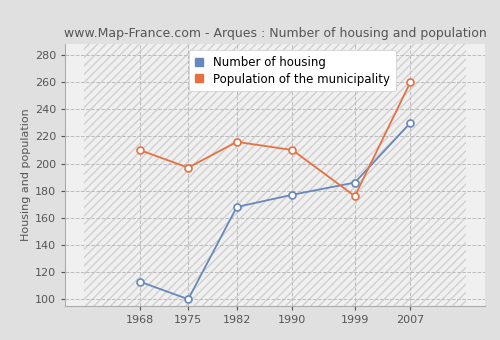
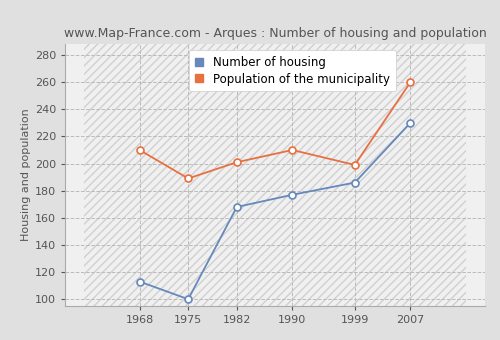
Population of the municipality/1975: 197 -> 189
Population of the municipality/1982: 216 -> 201
Population of the municipality/1999: 176 -> 199
